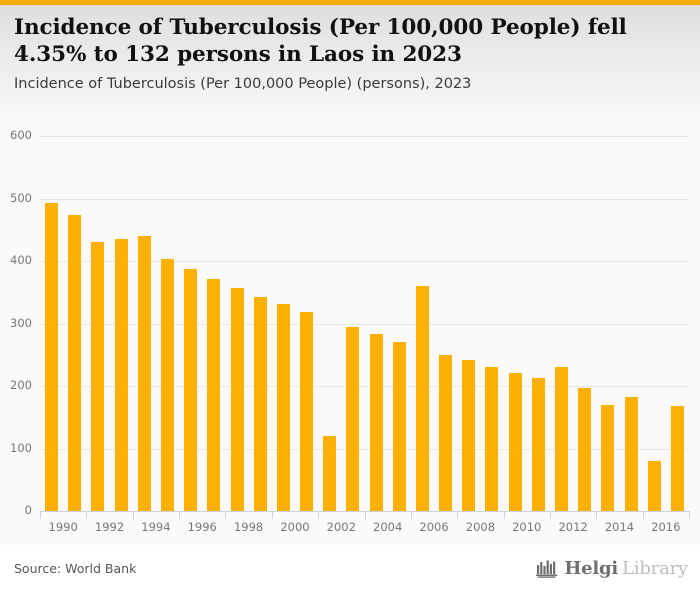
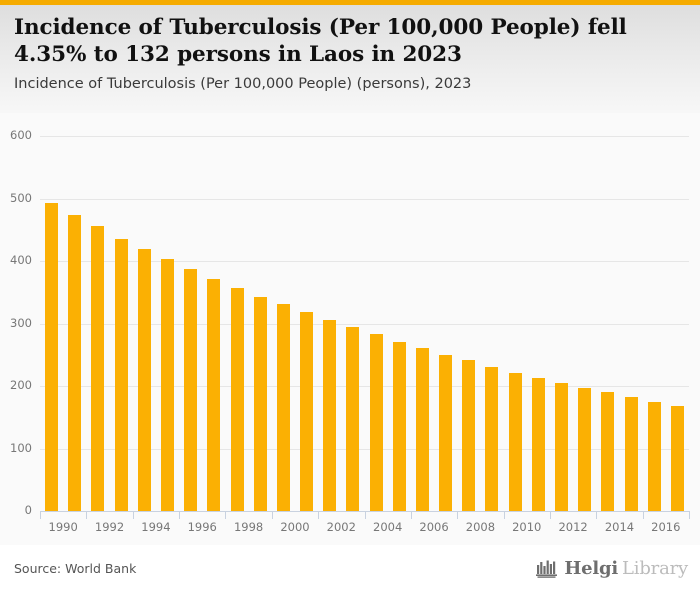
1992: 430 -> 460
1994: 440 -> 420
2002: 120 -> 310
2006: 360 -> 260
2012: 230 -> 200
2014: 170 -> 190
2016: 80 -> 180
